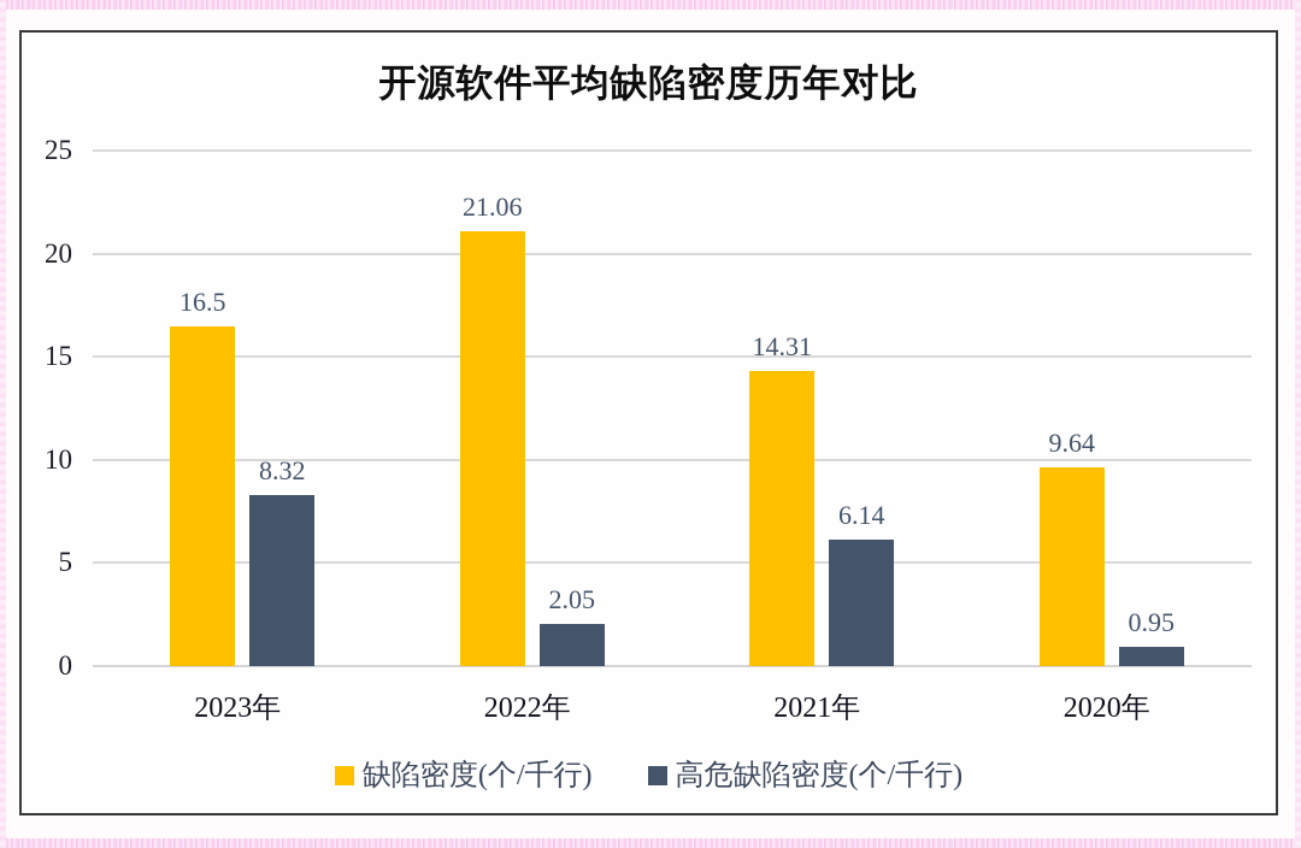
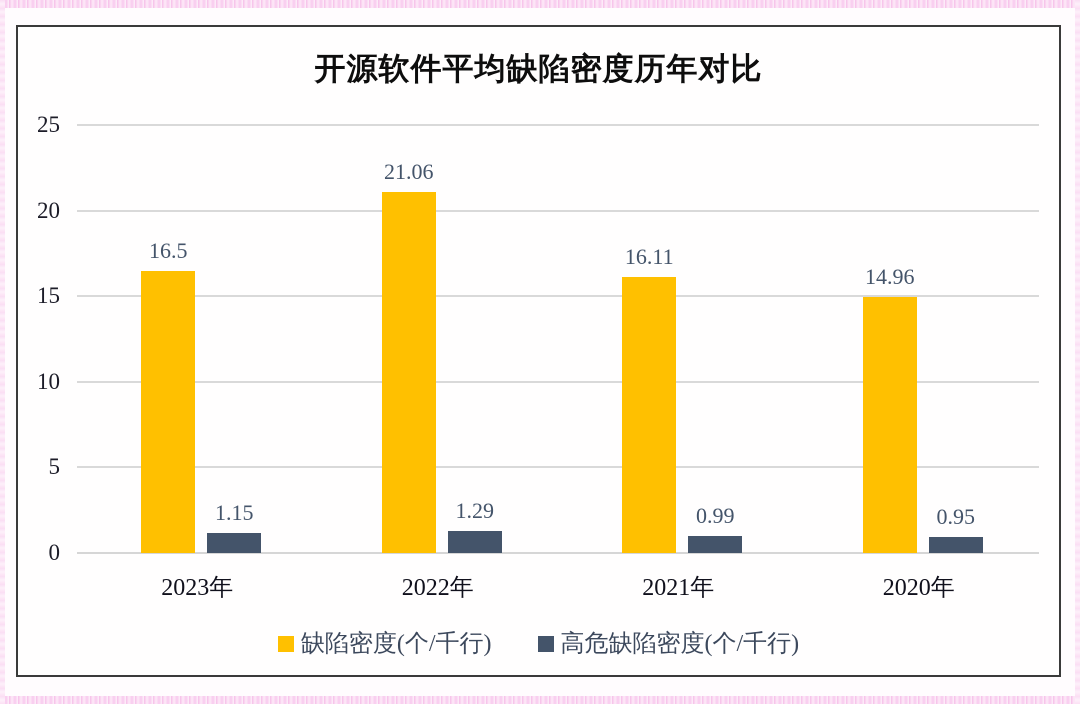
高危缺陷密度(个/千行)/2023年: 8.32 -> 1.15
高危缺陷密度(个/千行)/2022年: 2.05 -> 1.29
缺陷密度(个/千行)/2021年: 14.31 -> 16.11
高危缺陷密度(个/千行)/2021年: 6.14 -> 0.99
缺陷密度(个/千行)/2020年: 9.64 -> 14.96
